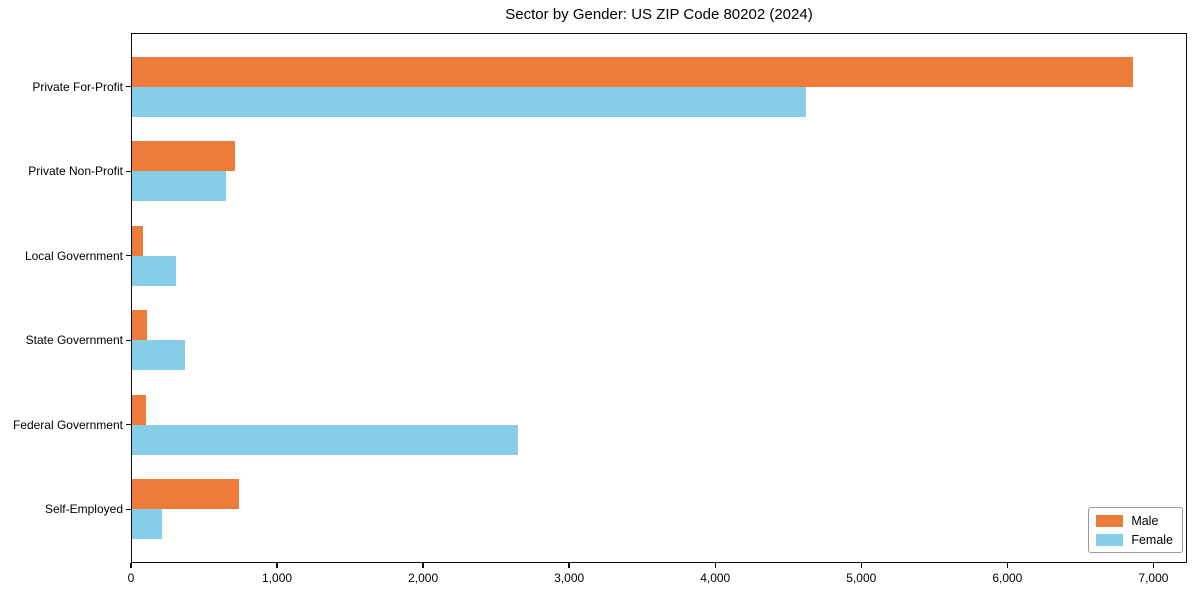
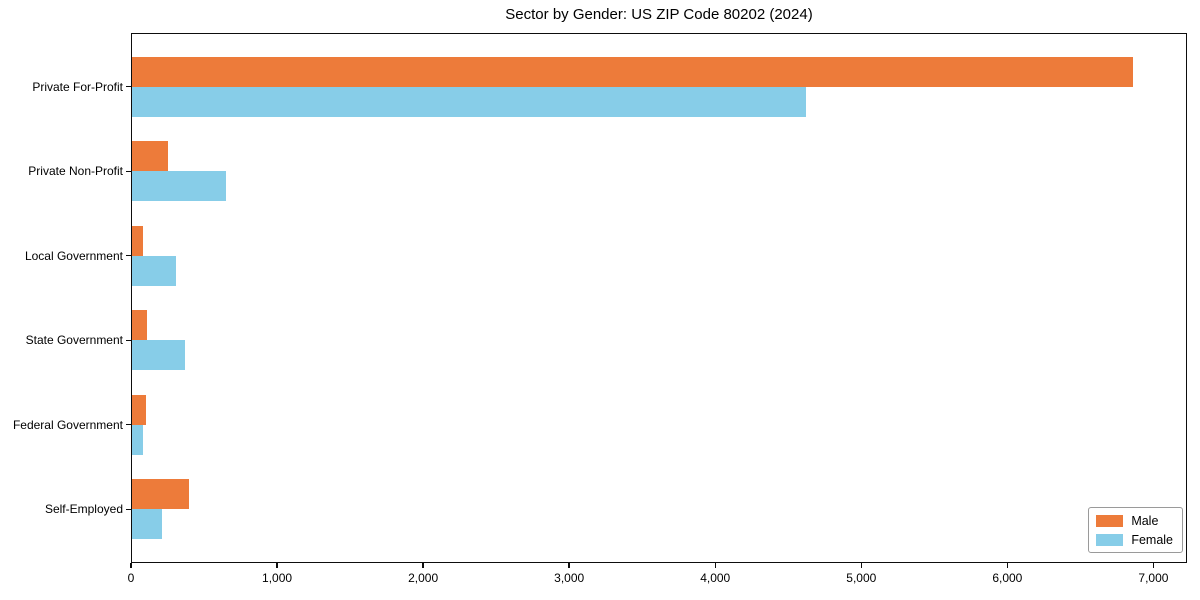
Male/Private Non-Profit: 710 -> 260
Female/Federal Government: 2650 -> 80
Male/Self-Employed: 740 -> 400
